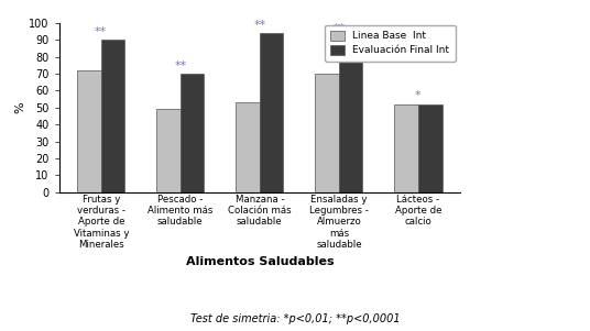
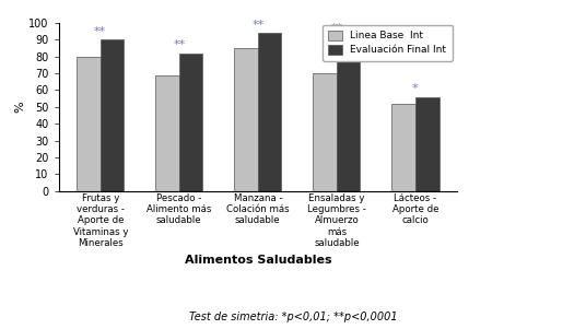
Linea Base Int/Frutas y verduras - Aporte de Vitaminas y Minerales: 72 -> 80
Linea Base Int/Pescado - Alimento más saludable: 49 -> 69
Evaluación Final Int/Pescado - Alimento más saludable: 70 -> 82
Linea Base Int/Manzana - Colación más saludable: 53 -> 85
Evaluación Final Int/Lácteos - Aporte de calcio: 52 -> 56
